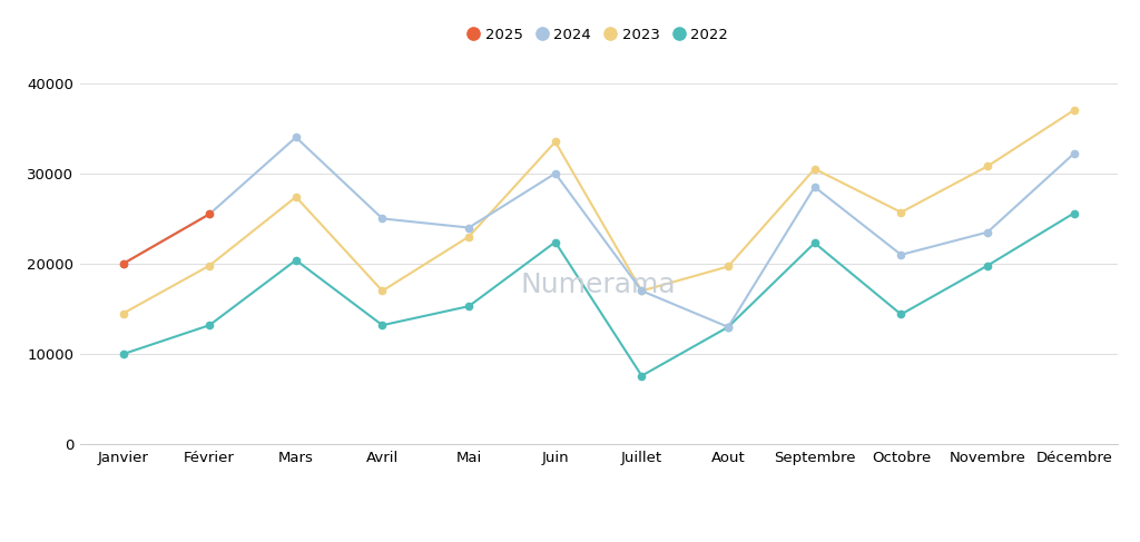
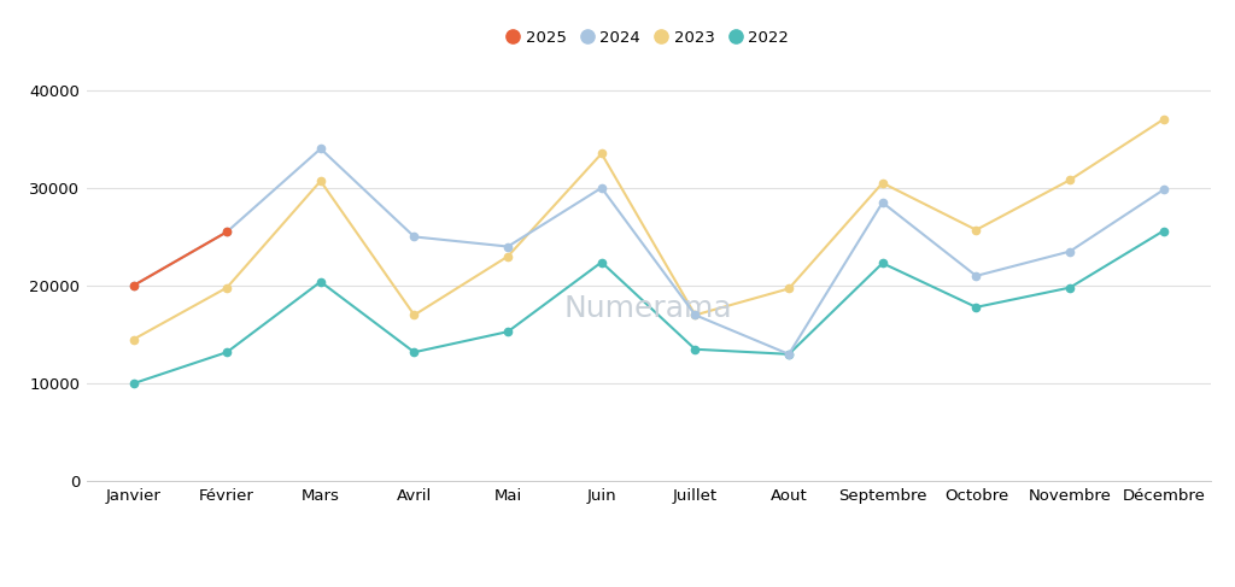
2023/Mars: 27400 -> 30700
2022/Juillet: 7600 -> 13500
2022/Octobre: 14400 -> 17800
2024/Décembre: 32200 -> 29800
